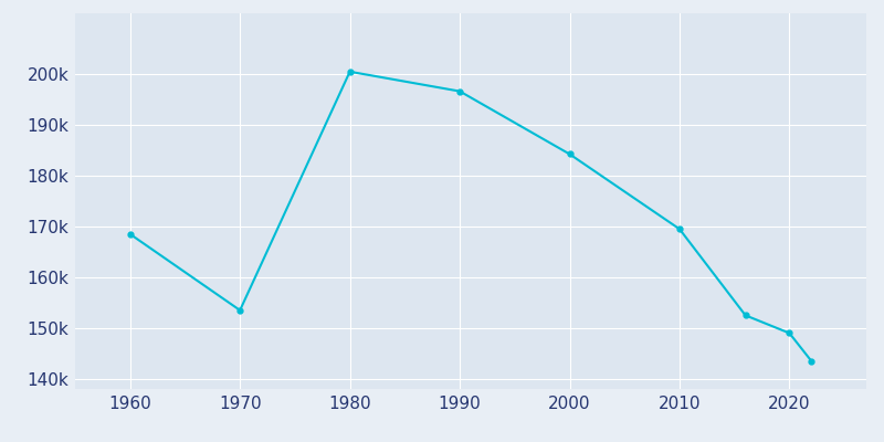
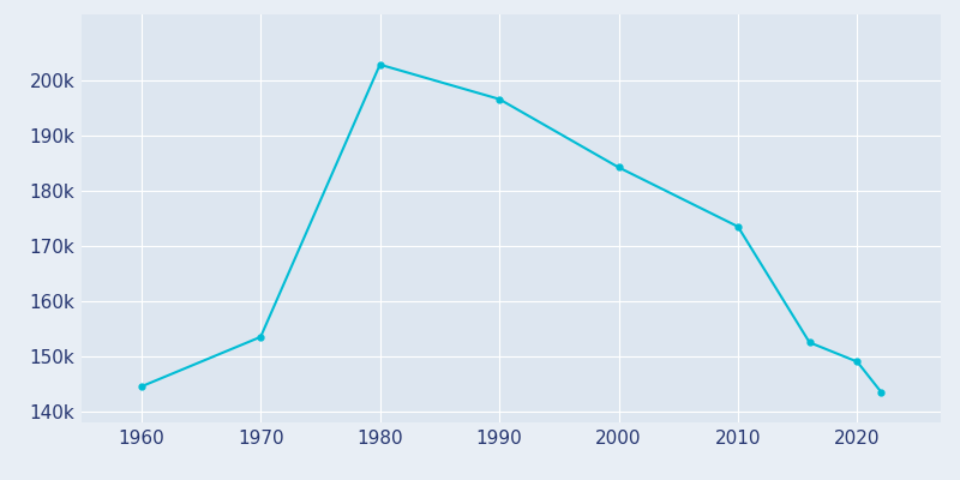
1960: 168.5k -> 144.5k
1980: 200.5k -> 202.9k
2010: 169.5k -> 173.5k
